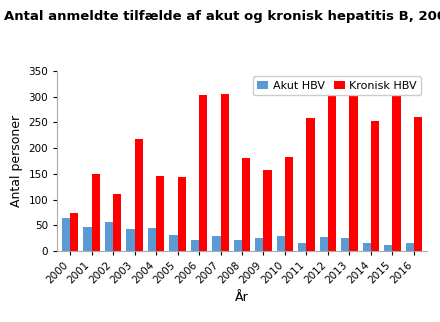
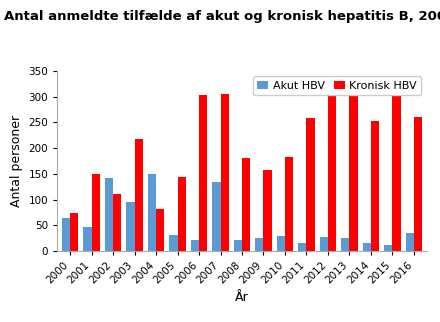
Akut HBV/2002: 57 -> 142
Akut HBV/2003: 43 -> 96
Akut HBV/2004: 45 -> 150
Kronisk HBV/2004: 146 -> 82
Akut HBV/2007: 29 -> 134
Akut HBV/2016: 15 -> 36
